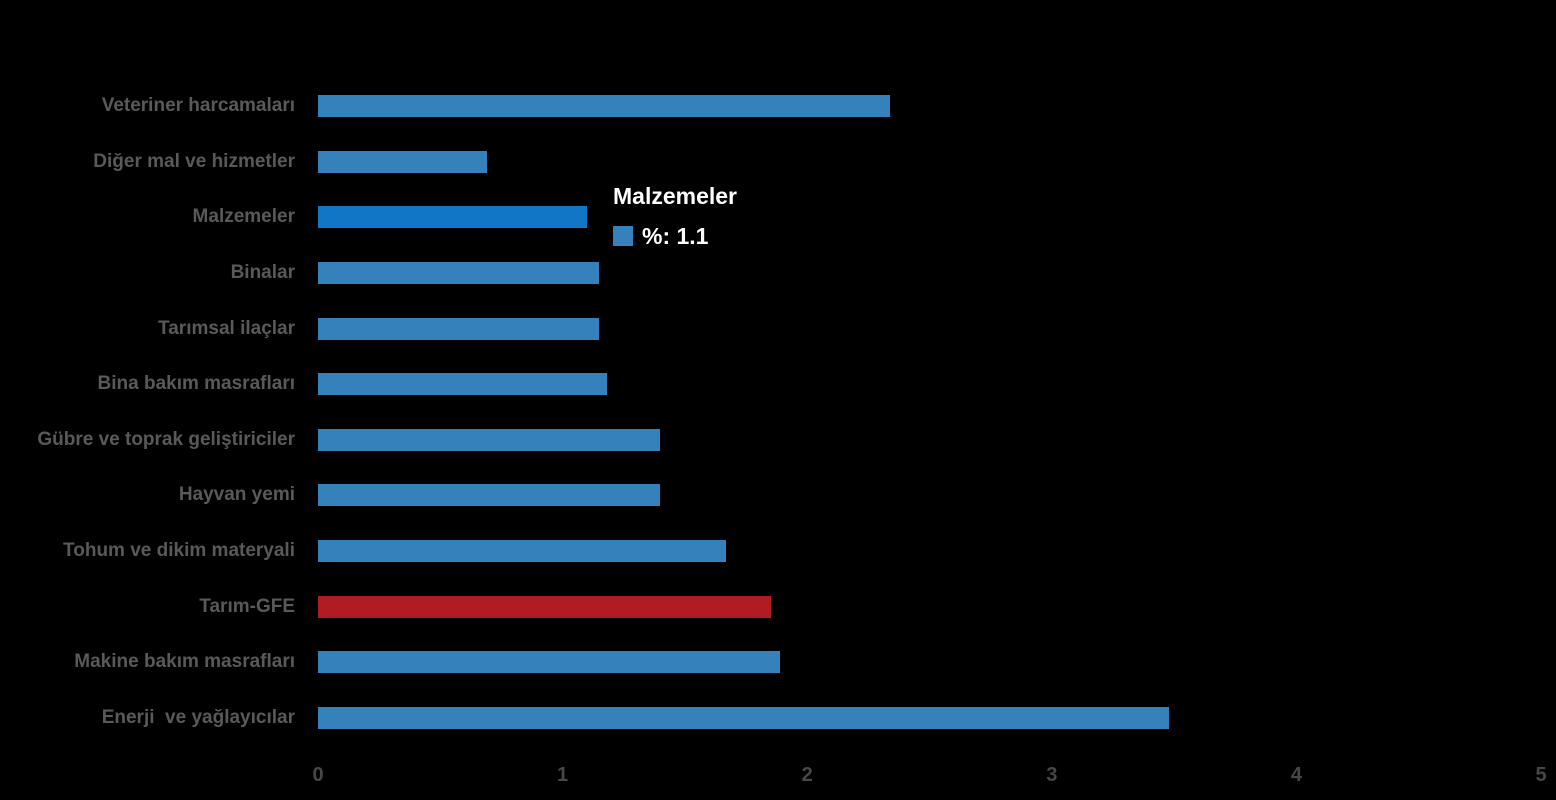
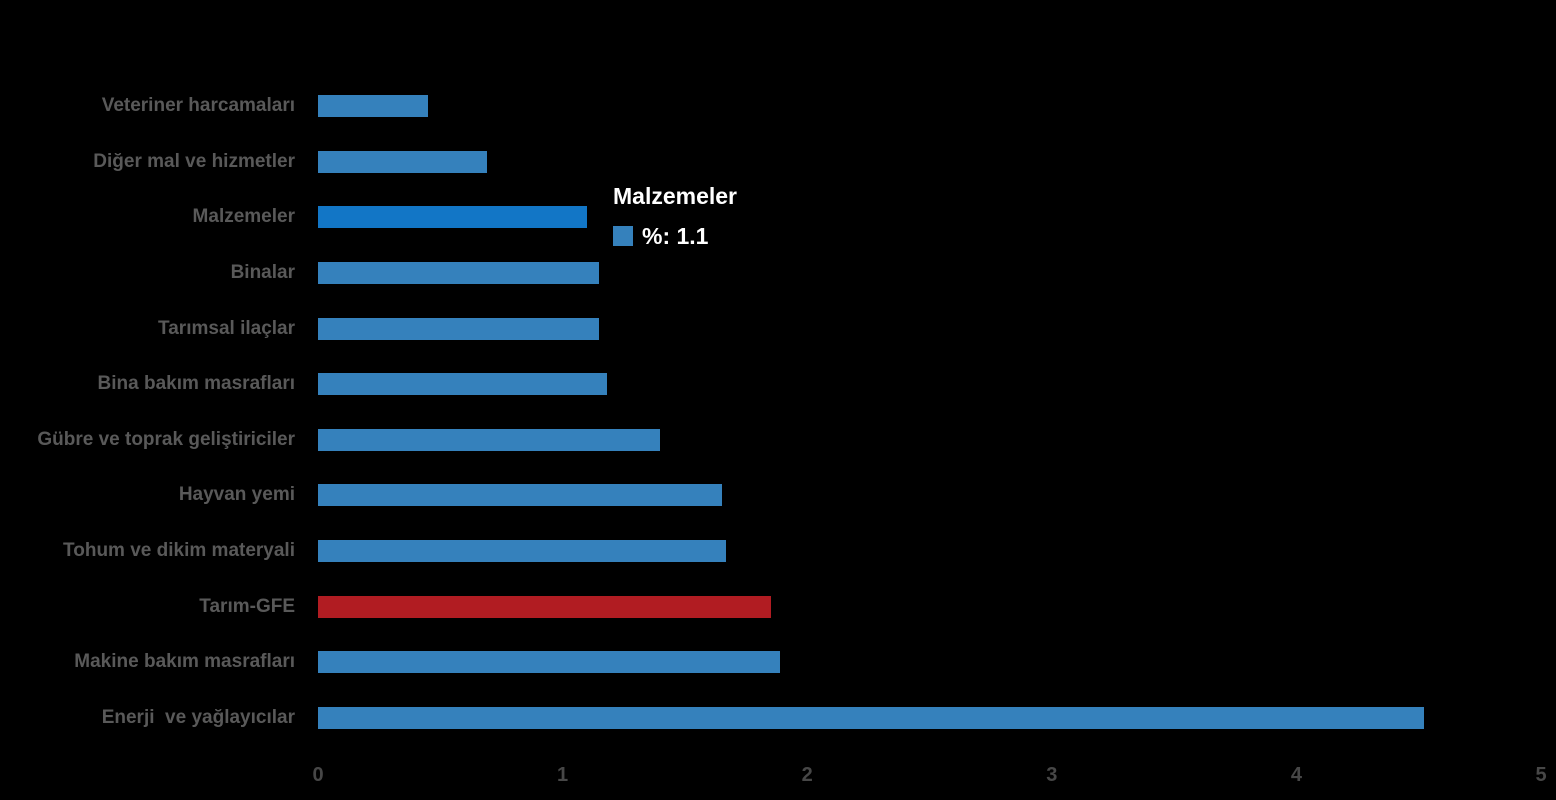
Veteriner harcamaları: 2.34 -> 0.45
Hayvan yemi: 1.40 -> 1.65
Enerji ve yağlayıcılar: 3.48 -> 4.52
